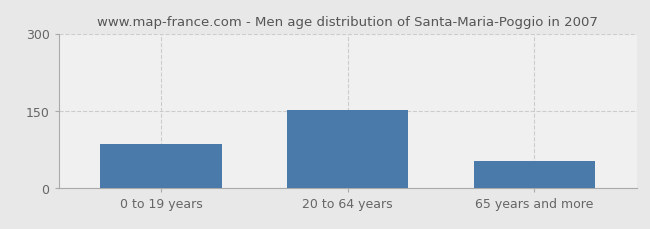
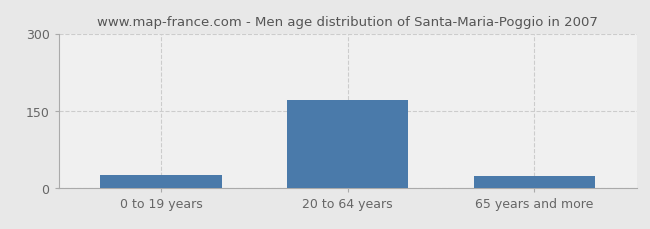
0 to 19 years: 84 -> 25
20 to 64 years: 152 -> 170
65 years and more: 52 -> 22
